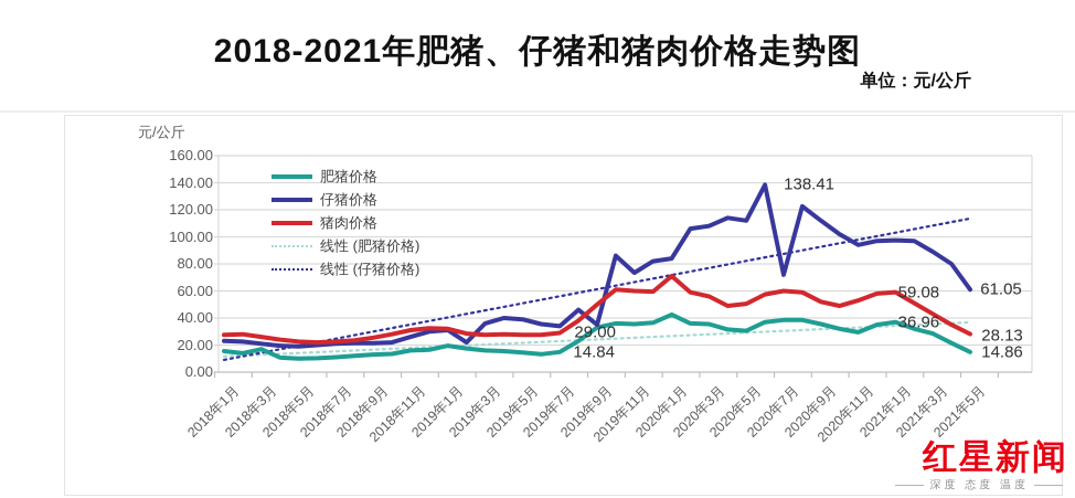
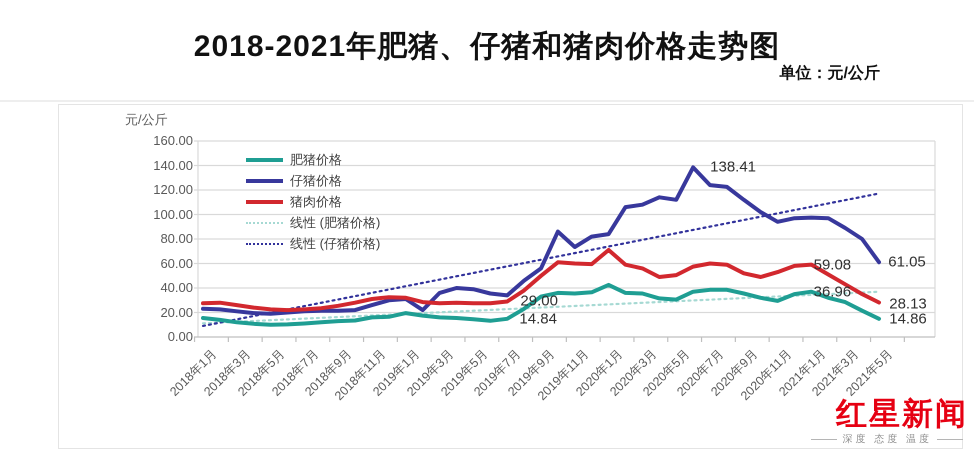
肥猪价格/2018年3月: 17 -> 12
仔猪价格/2019年9月: 35 -> 56
仔猪价格/2020年7月: 72 -> 124
